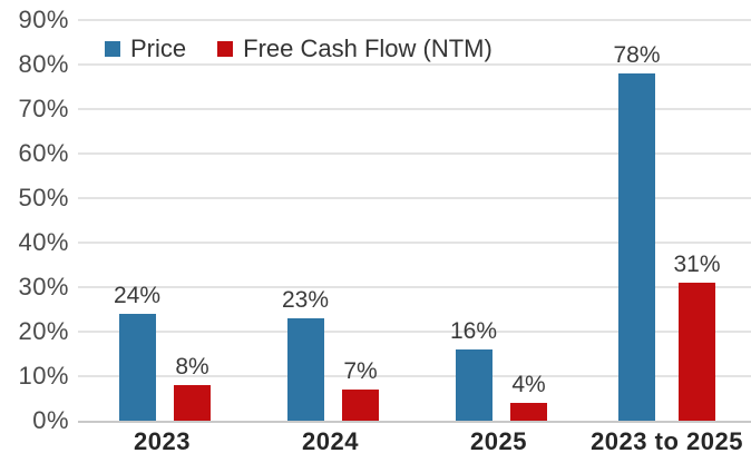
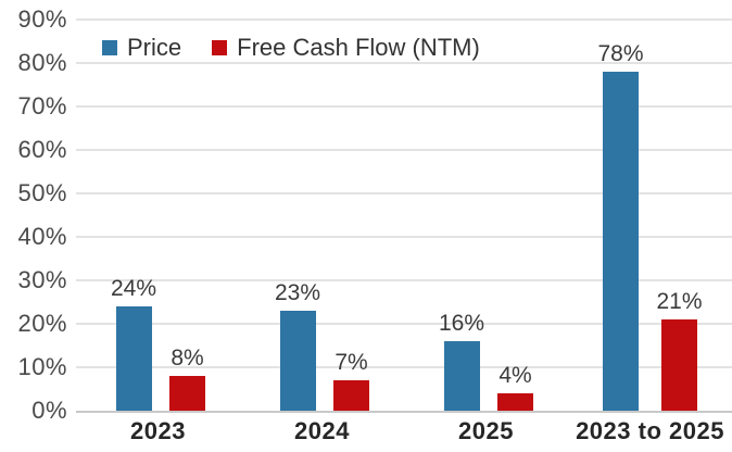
Free Cash Flow (NTM)/2023 to 2025: 31% -> 21%
